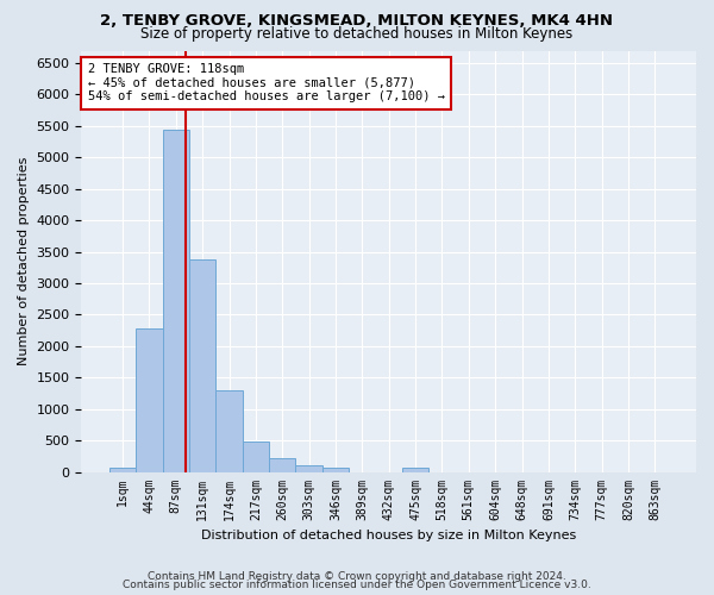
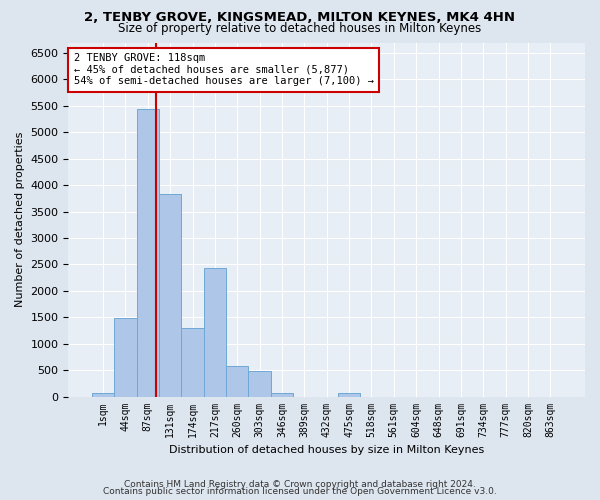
44sqm: 2280 -> 1480
131sqm: 3380 -> 3840
217sqm: 480 -> 2440
260sqm: 210 -> 580
303sqm: 100 -> 480
